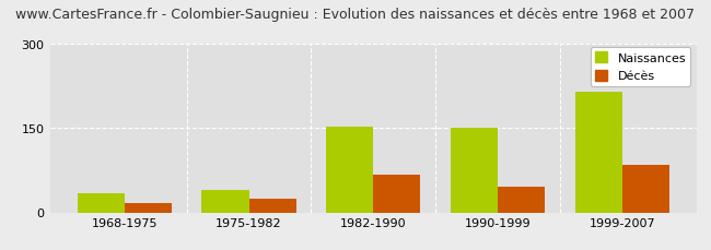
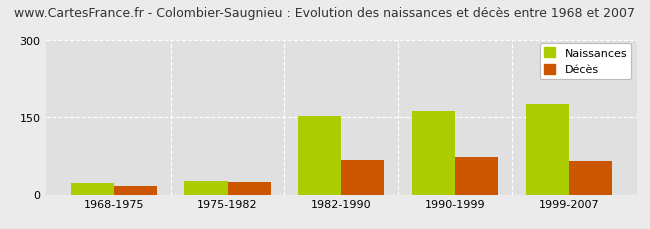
Naissances/1968-1975: 34 -> 22
Naissances/1975-1982: 40 -> 27
Naissances/1990-1999: 150 -> 163
Décès/1990-1999: 46 -> 73
Naissances/1999-2007: 216 -> 176
Décès/1999-2007: 84 -> 65
